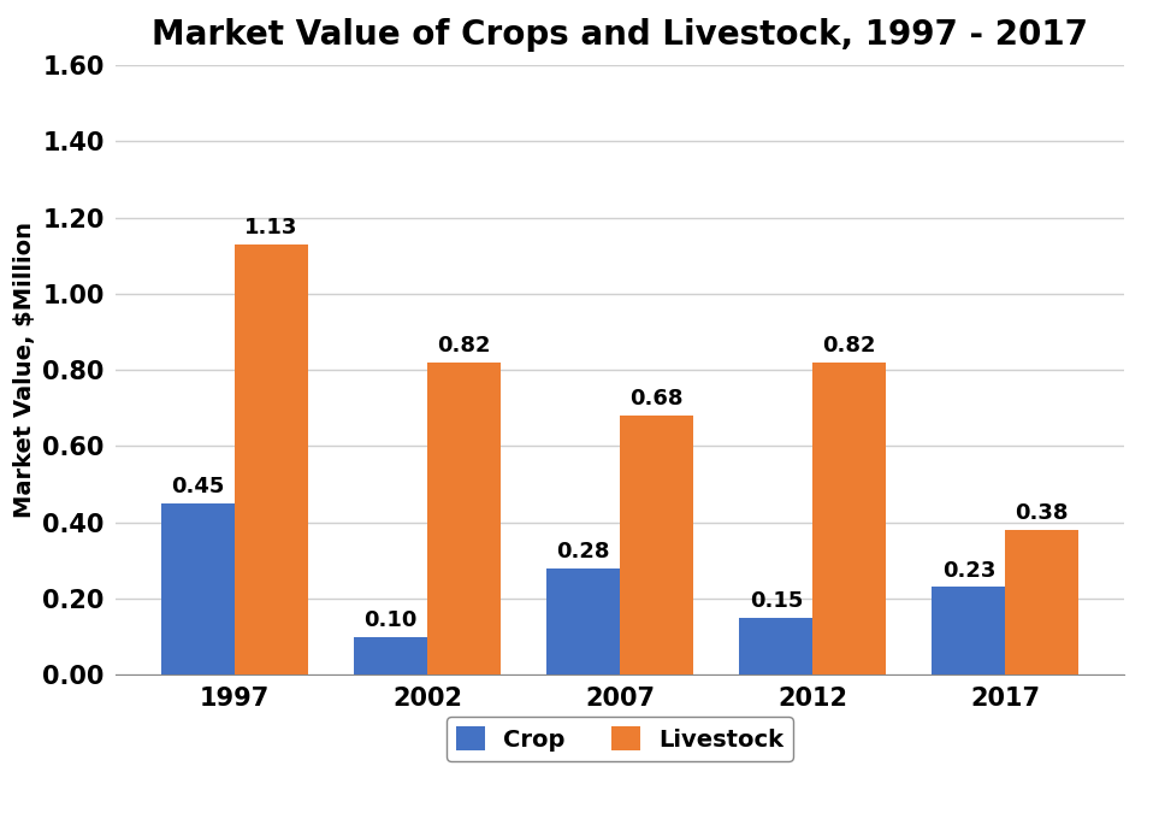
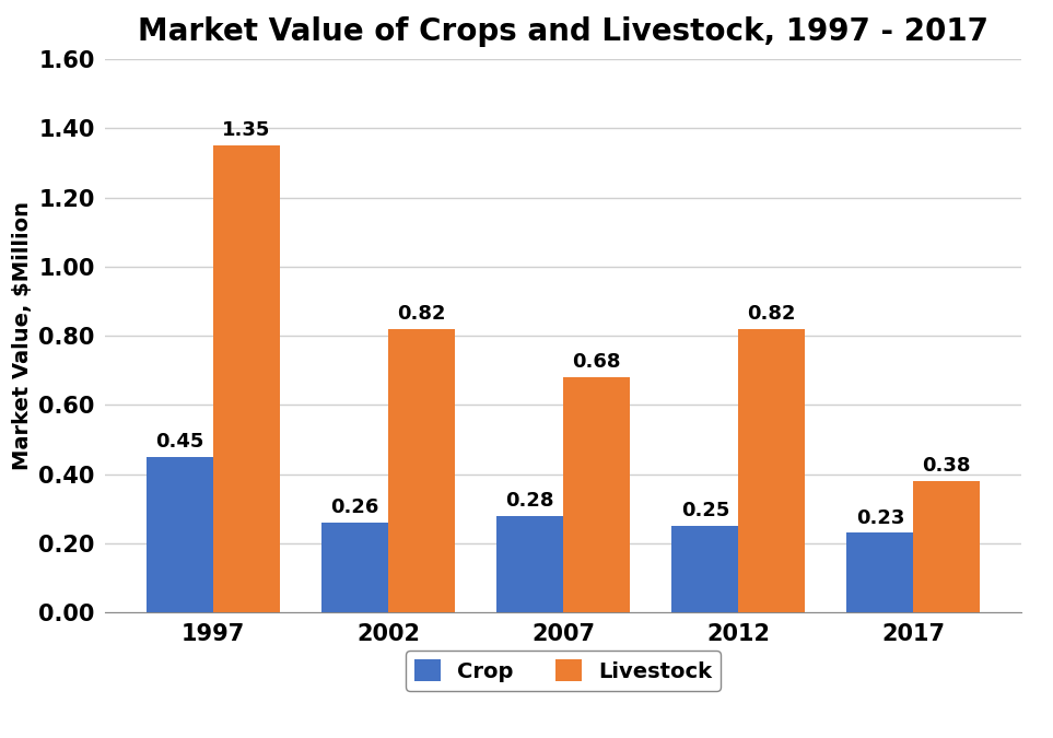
Livestock/1997: 1.13 -> 1.35
Crop/2002: 0.10 -> 0.26
Crop/2012: 0.15 -> 0.25
